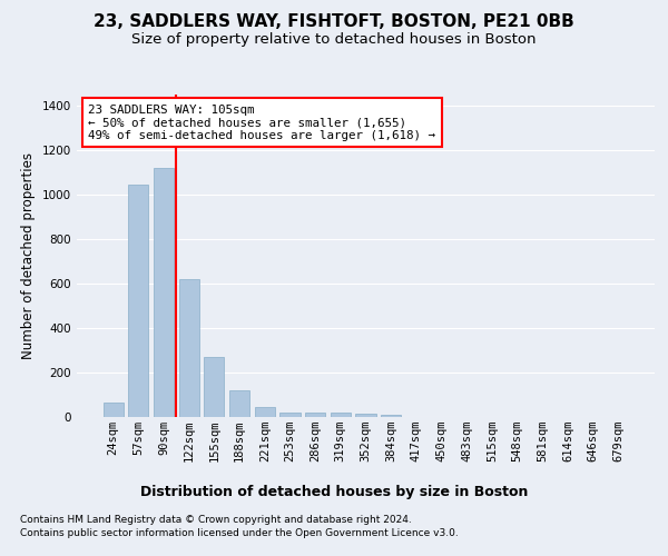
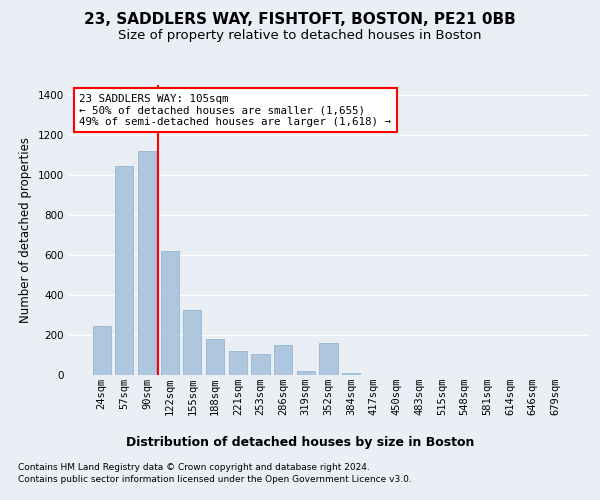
24sqm: 65 -> 245
155sqm: 270 -> 325
188sqm: 120 -> 180
221sqm: 45 -> 120
253sqm: 22 -> 105
286sqm: 18 -> 150
352sqm: 15 -> 160
